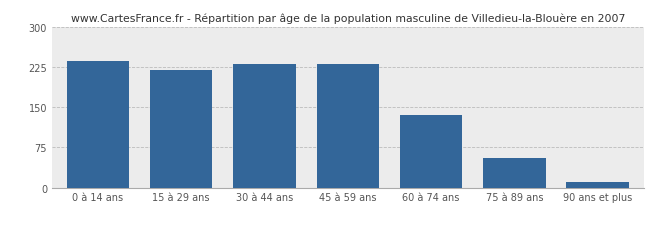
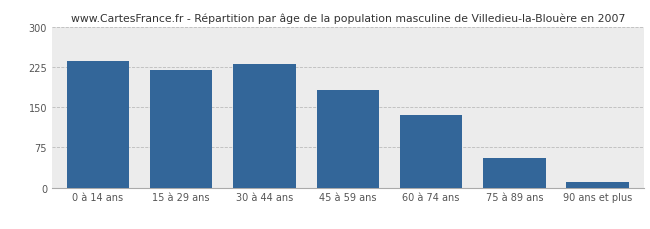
45 à 59 ans: 230 -> 182
